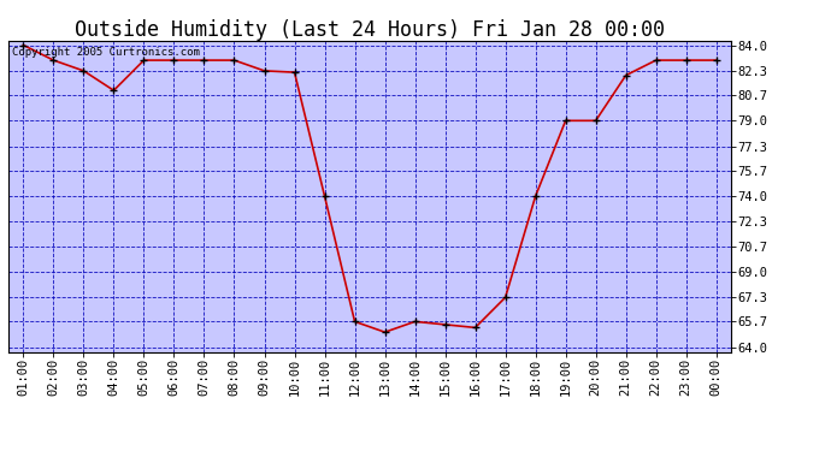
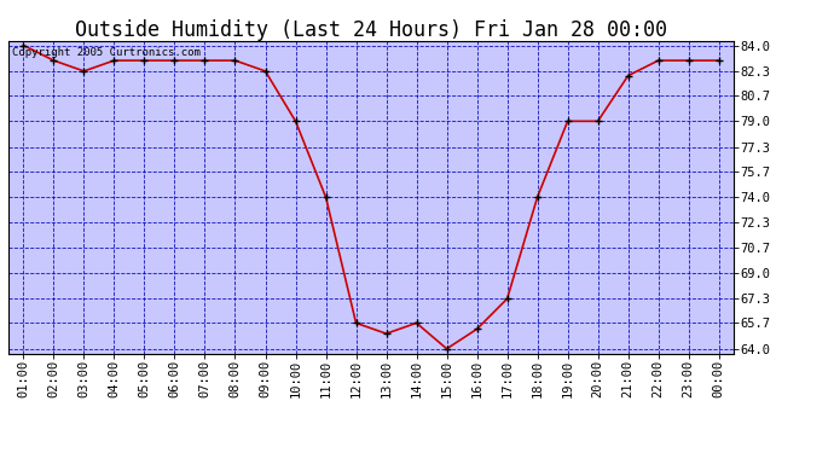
04:00: 81.0 -> 83.0
10:00: 82.2 -> 79.0
15:00: 65.5 -> 64.0
